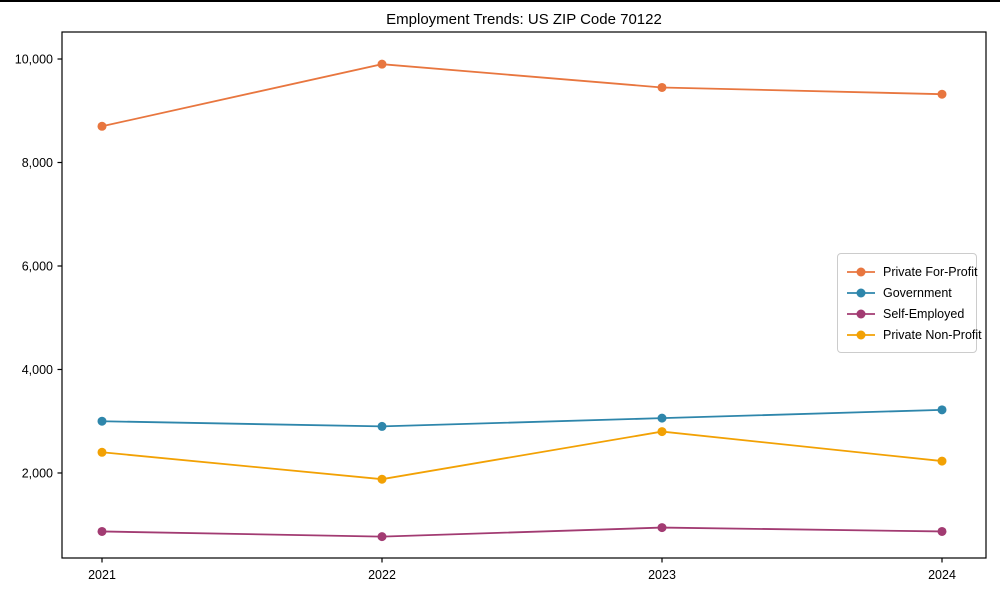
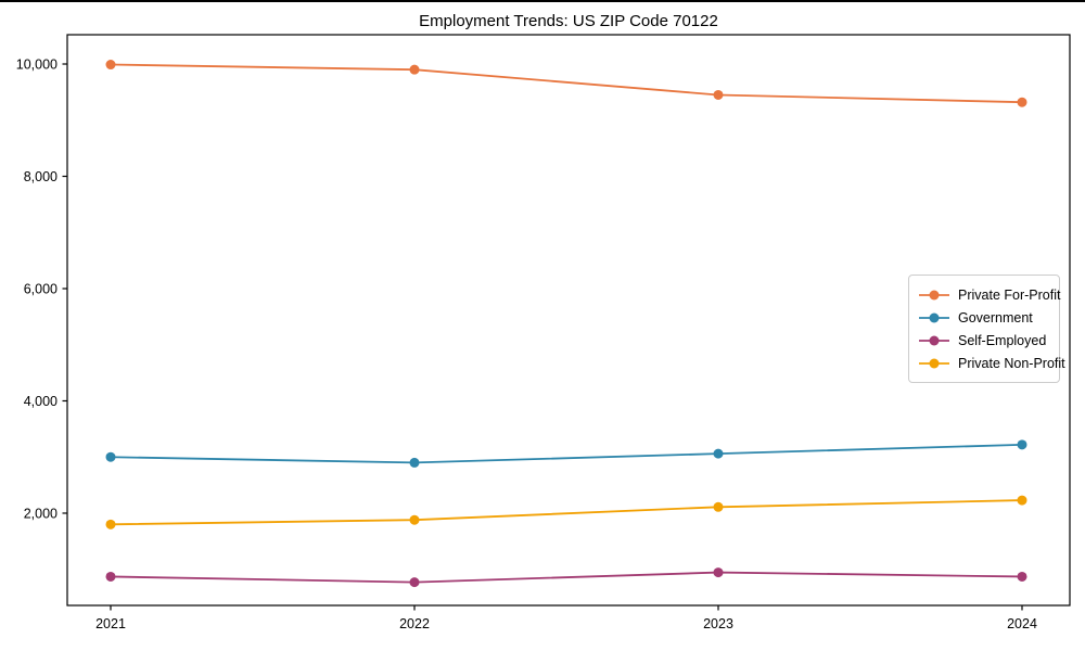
Private For-Profit/2021: 8700 -> 10000
Private Non-Profit/2021: 2400 -> 1800
Private Non-Profit/2023: 2800 -> 2100
